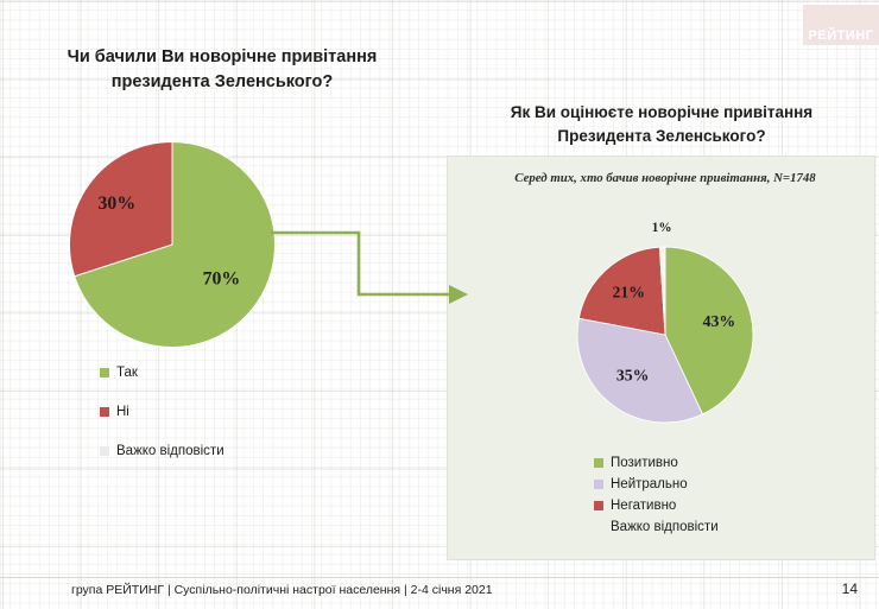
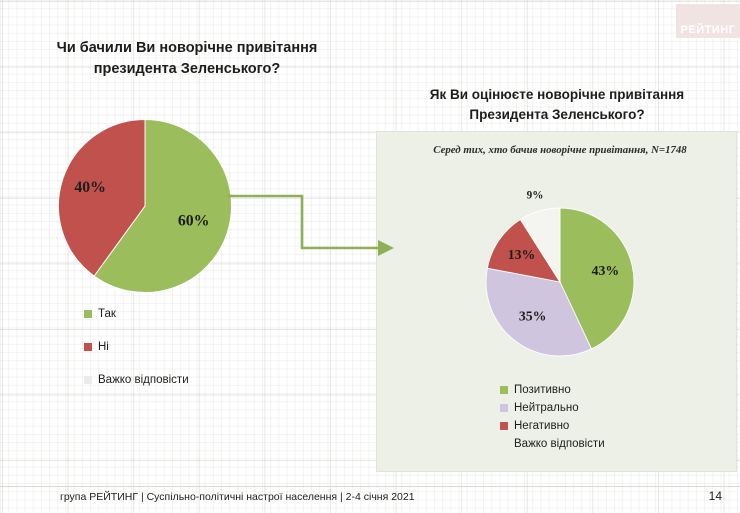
Чи бачили Ви новорічне привітання президента Зеленського?/Так: 70% -> 60%
Чи бачили Ви новорічне привітання президента Зеленського?/Ні: 30% -> 40%
Як Ви оцінюєте новорічне привітання Президента Зеленського?/Негативно: 21% -> 13%
Як Ви оцінюєте новорічне привітання Президента Зеленського?/Важко відповісти: 1% -> 9%
